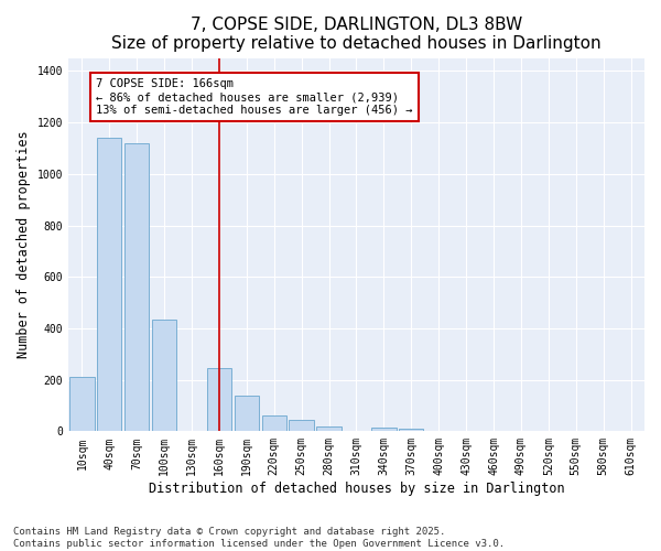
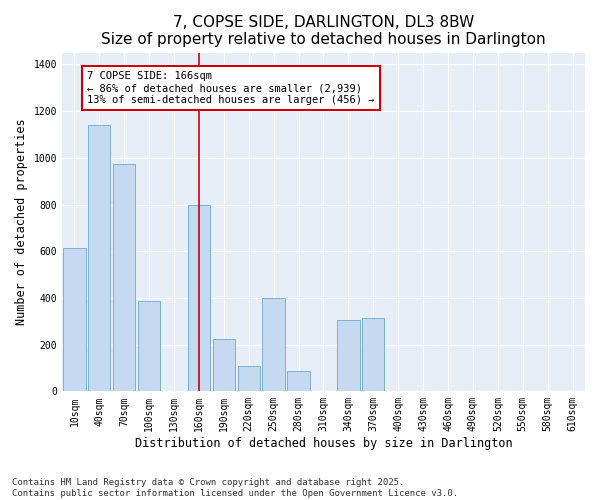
10sqm: 210 -> 615
70sqm: 1120 -> 975
100sqm: 435 -> 385
160sqm: 245 -> 800
190sqm: 140 -> 225
220sqm: 60 -> 110
250sqm: 45 -> 400
280sqm: 20 -> 85
340sqm: 15 -> 305
370sqm: 10 -> 315
